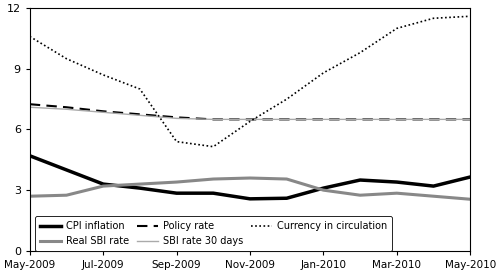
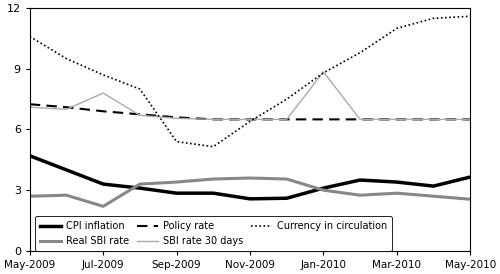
Real SBI rate/Jul-2009: 3.20 -> 2.20
SBI rate 30 days/Jul-2009: 6.85 -> 7.80
SBI rate 30 days/Jan-2010: 6.50 -> 8.85
